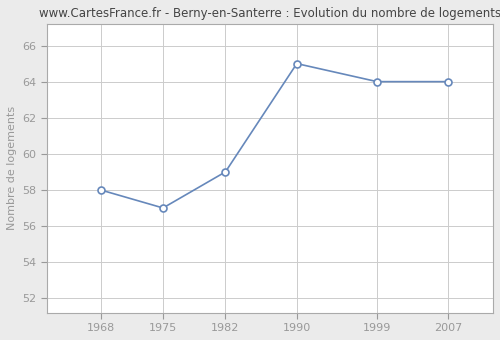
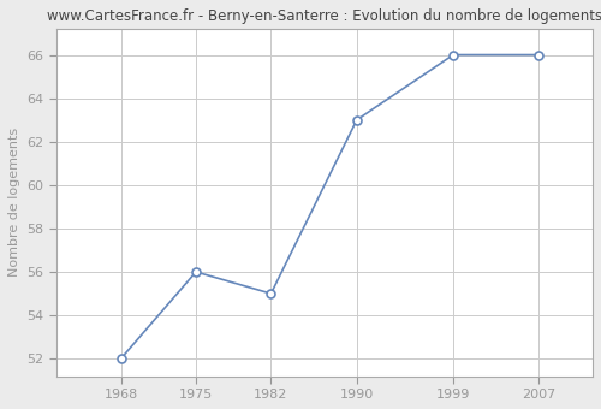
1968: 58 -> 52
1975: 57 -> 56
1982: 59 -> 55
1990: 65 -> 63
1999: 64 -> 66
2007: 64 -> 66
